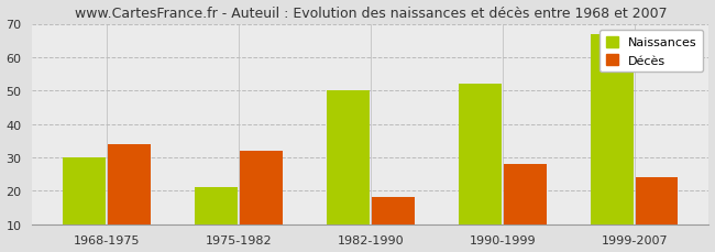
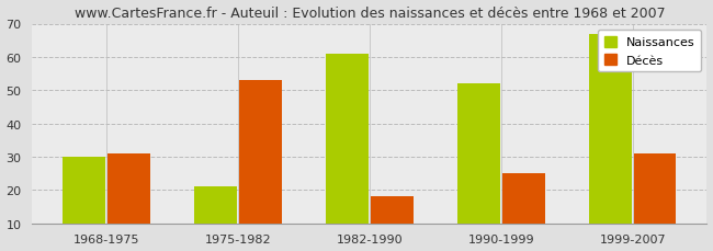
Décès/1968-1975: 34 -> 31
Décès/1975-1982: 32 -> 53
Naissances/1982-1990: 50 -> 61
Décès/1990-1999: 28 -> 25
Décès/1999-2007: 24 -> 31
